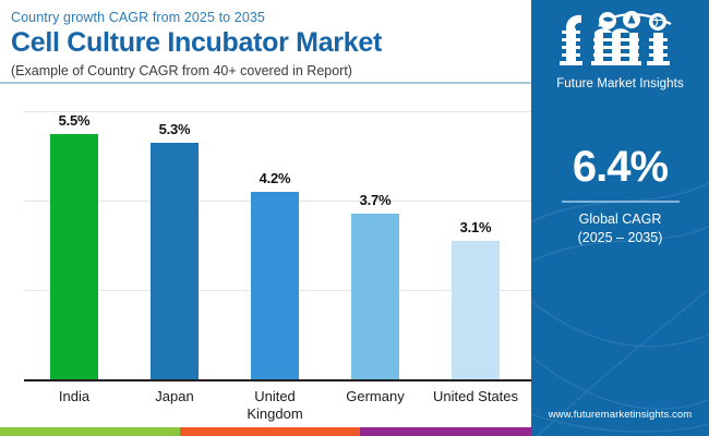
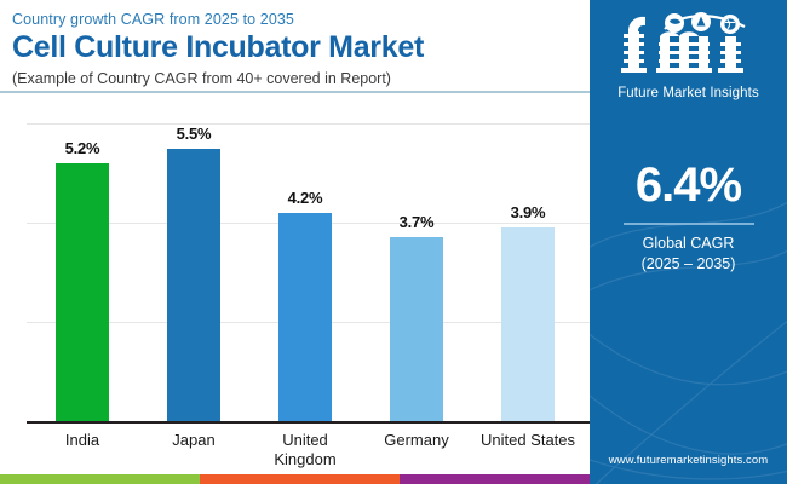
India: 5.5% -> 5.2%
Japan: 5.3% -> 5.5%
United States: 3.1% -> 3.9%
